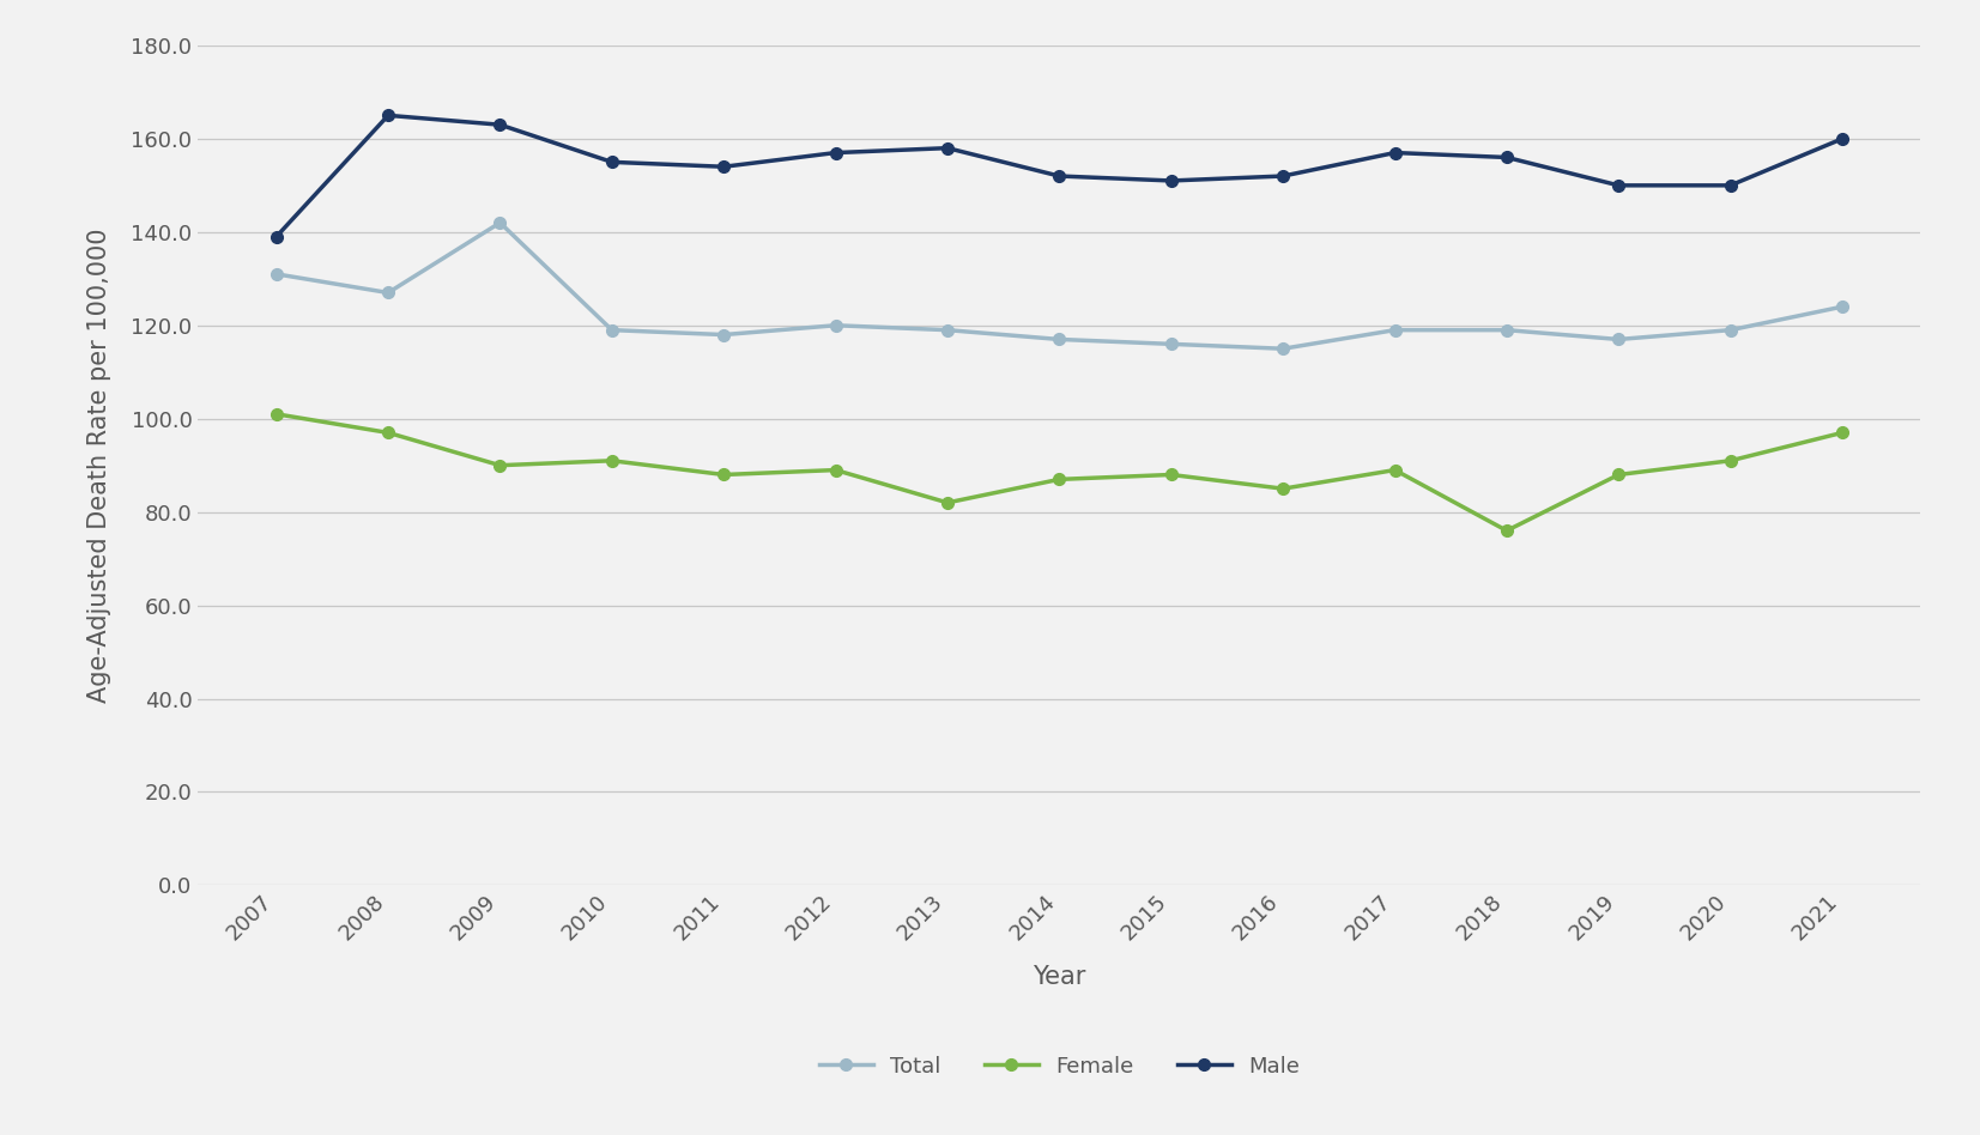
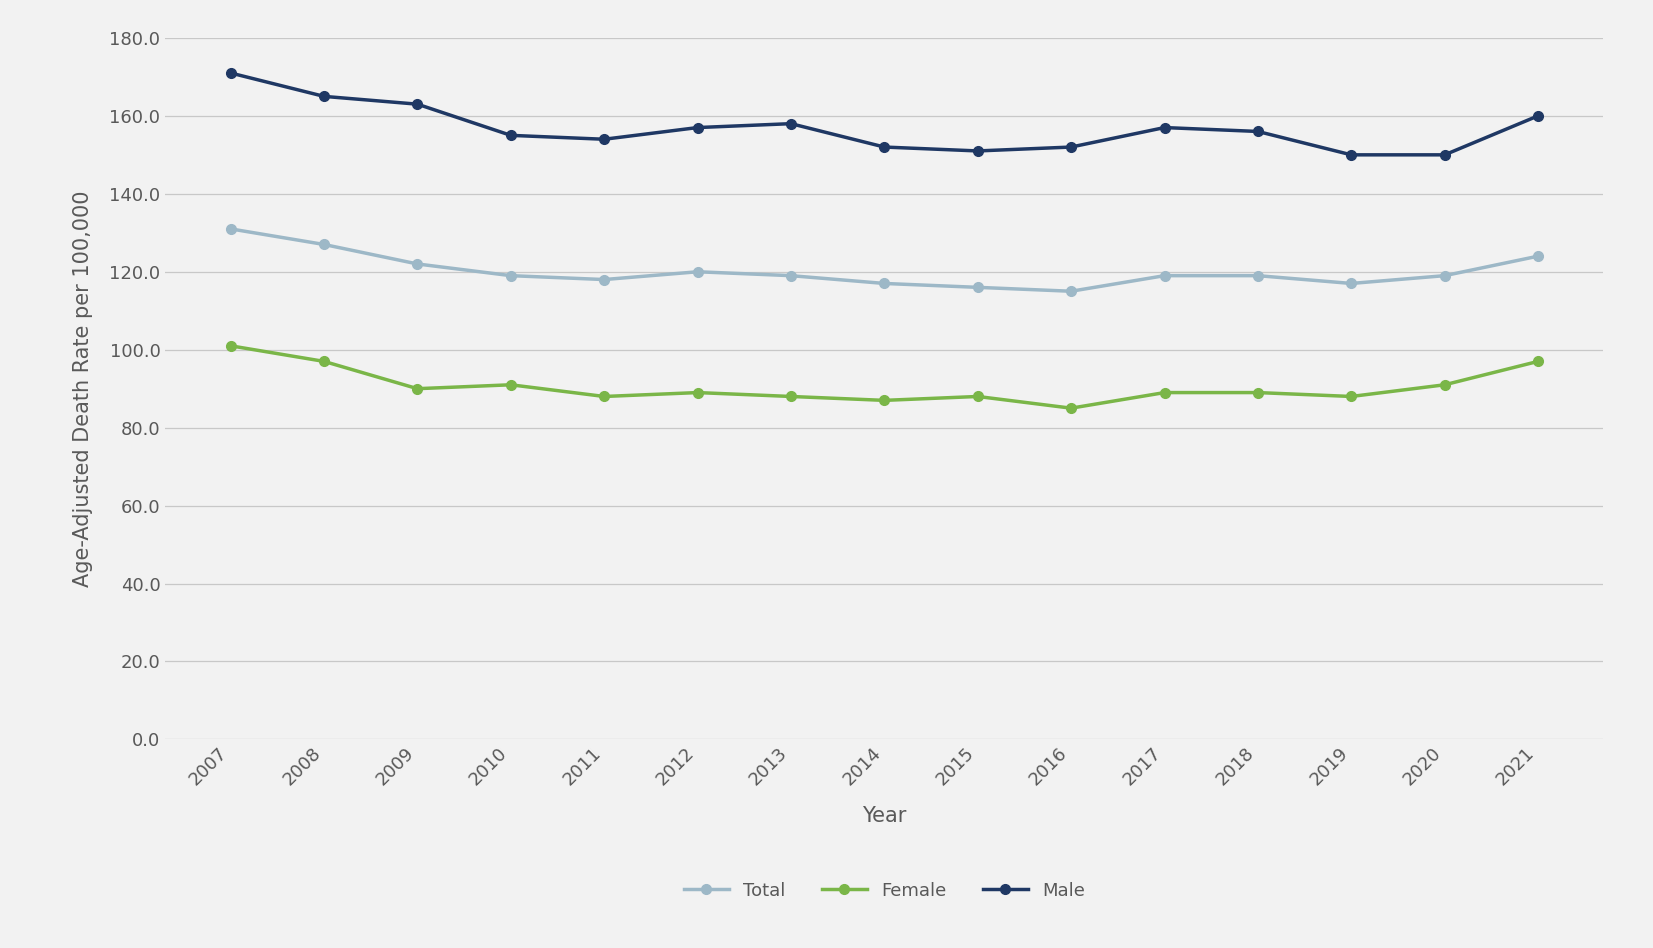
Male/2007: 139 -> 171
Total/2009: 142 -> 122
Female/2013: 82 -> 88
Female/2018: 76 -> 89
